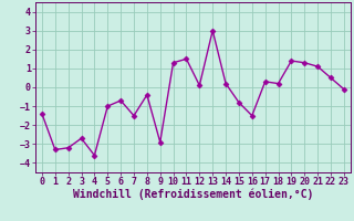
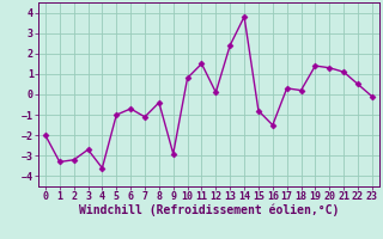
0: -1.4 -> -2.0
7: -1.5 -> -1.1
10: 1.3 -> 0.8
13: 3.0 -> 2.4
14: 0.2 -> 3.8
